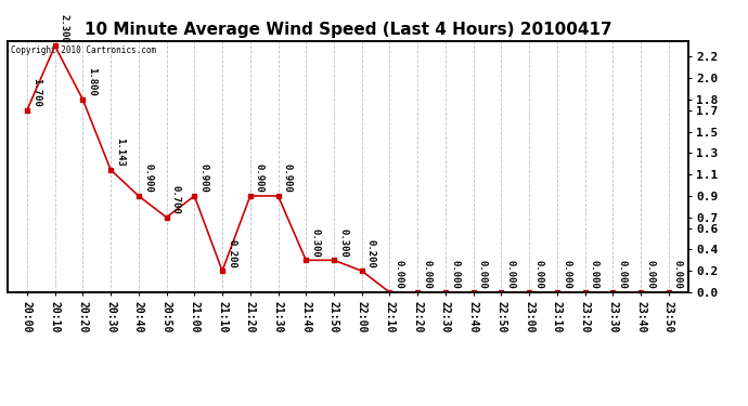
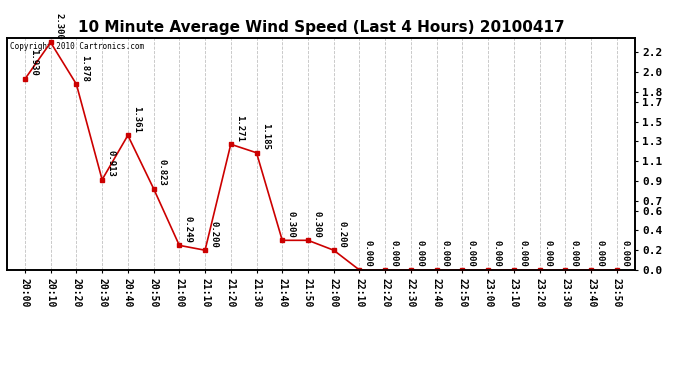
20:00: 1.700 -> 1.930
20:20: 1.800 -> 1.878
20:30: 1.143 -> 0.913
20:40: 0.900 -> 1.361
20:50: 0.700 -> 0.823
21:00: 0.900 -> 0.249
21:20: 0.900 -> 1.271
21:30: 0.900 -> 1.185
